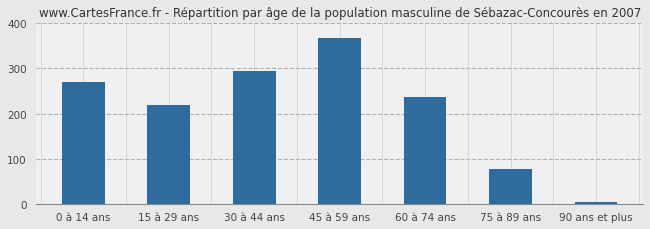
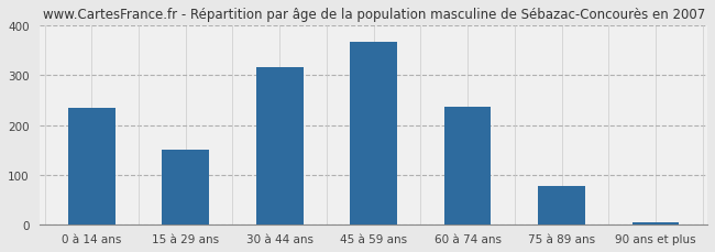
0 à 14 ans: 270 -> 235
15 à 29 ans: 220 -> 150
30 à 44 ans: 293 -> 315
